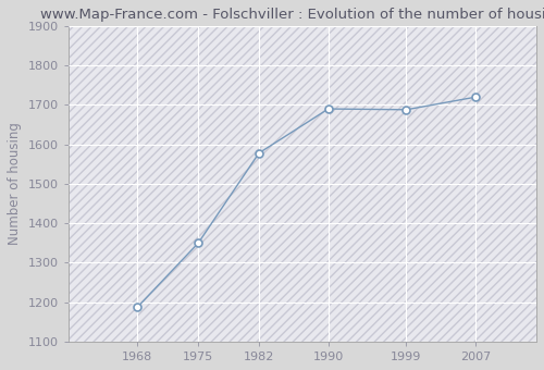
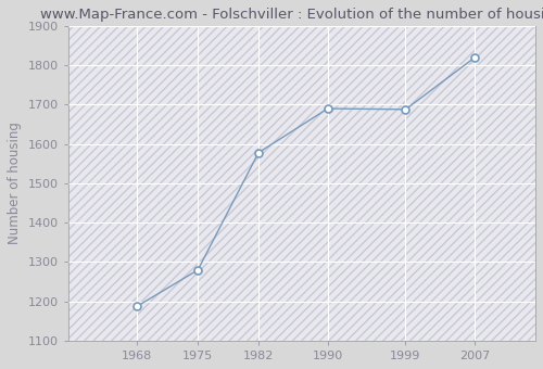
1975: 1350 -> 1280
2007: 1720 -> 1820
